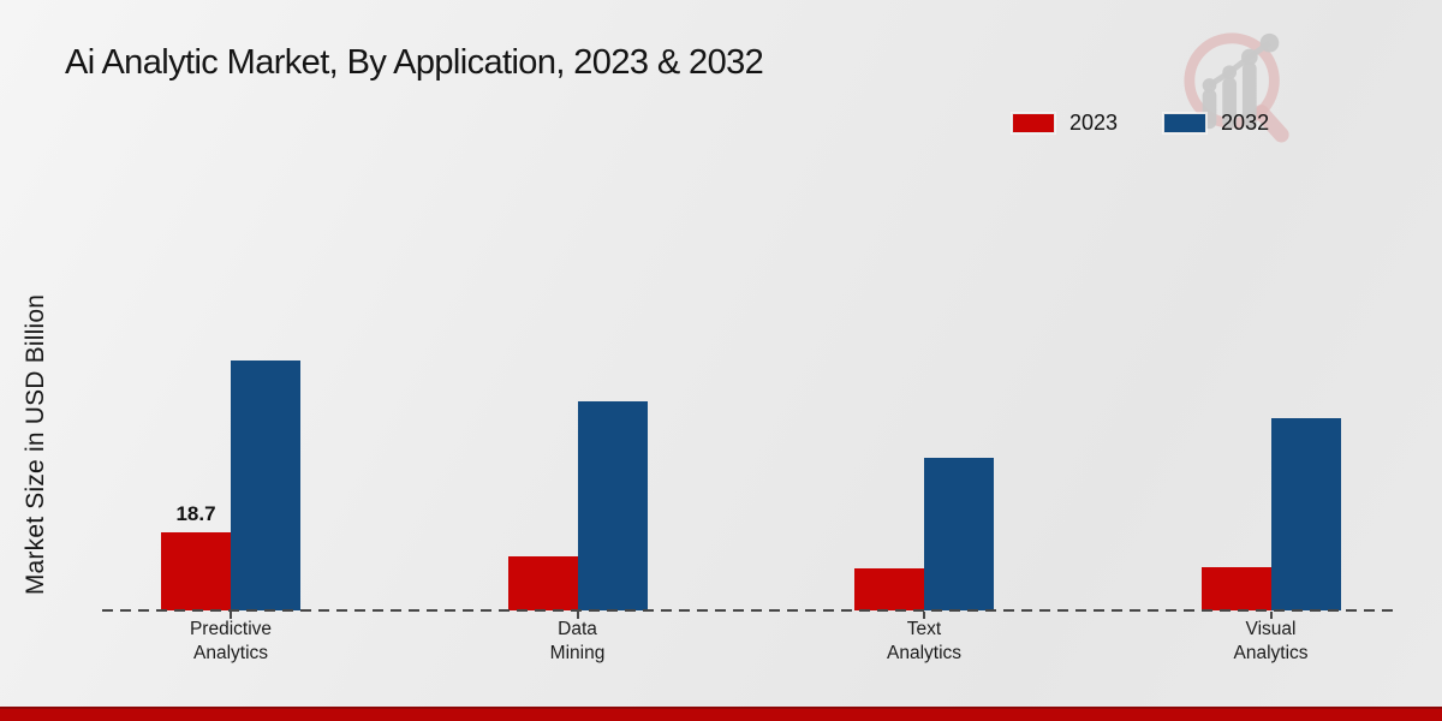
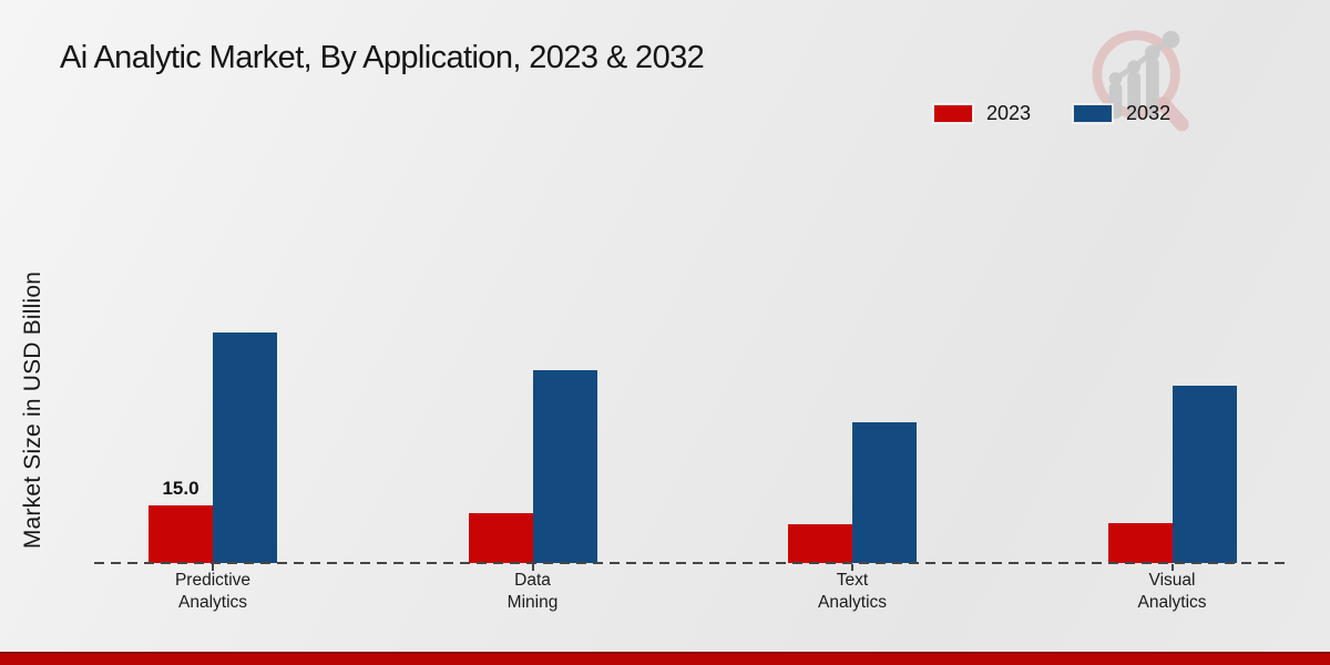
2023/Predictive Analytics: 18.7 -> 15.0
